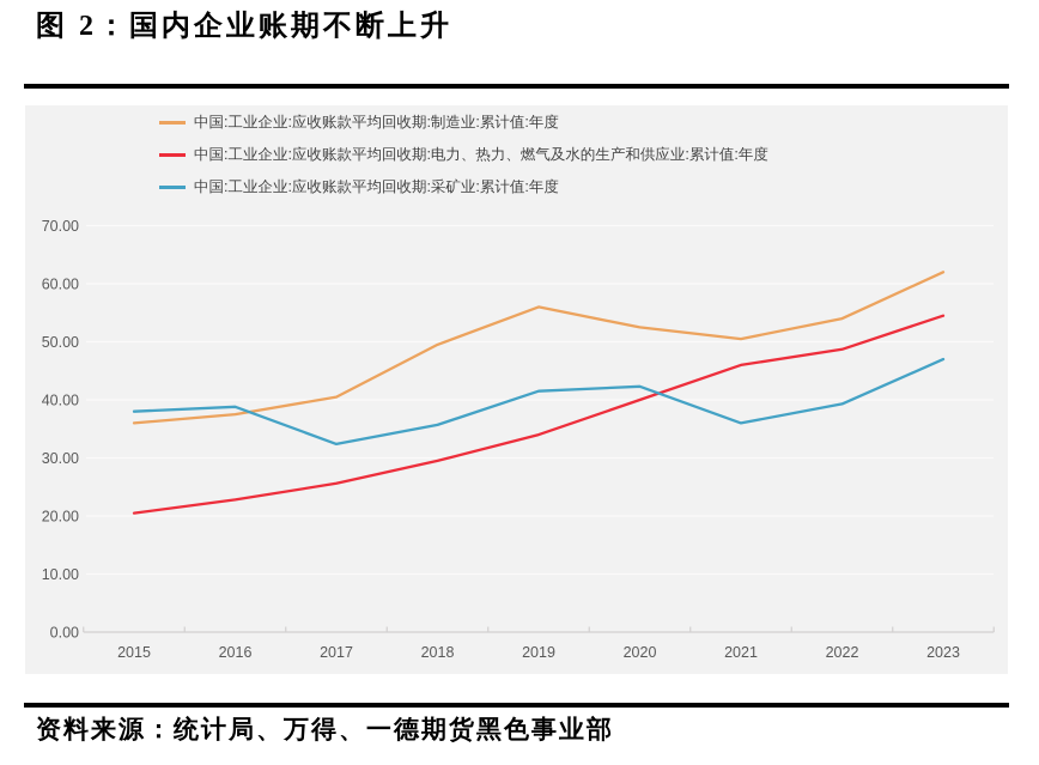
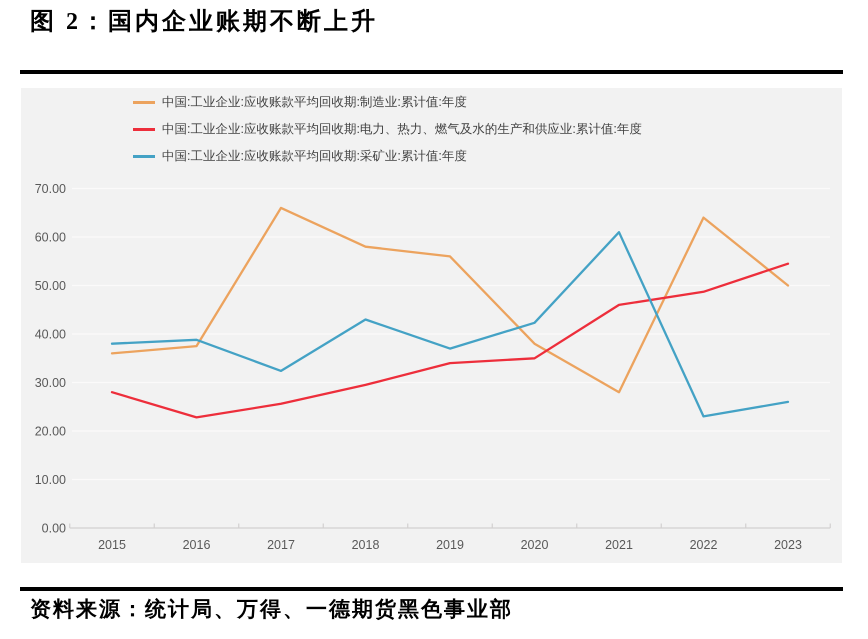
中国:工业企业:应收账款平均回收期:电力、热力、燃气及水的生产和供应业:累计值:年度/2015: 20 -> 28
中国:工业企业:应收账款平均回收期:制造业:累计值:年度/2017: 40 -> 66
中国:工业企业:应收账款平均回收期:制造业:累计值:年度/2018: 50 -> 58
中国:工业企业:应收账款平均回收期:采矿业:累计值:年度/2018: 36 -> 43
中国:工业企业:应收账款平均回收期:采矿业:累计值:年度/2019: 42 -> 37
中国:工业企业:应收账款平均回收期:制造业:累计值:年度/2020: 52 -> 38
中国:工业企业:应收账款平均回收期:电力、热力、燃气及水的生产和供应业:累计值:年度/2020: 40 -> 35
中国:工业企业:应收账款平均回收期:制造业:累计值:年度/2021: 50 -> 28
中国:工业企业:应收账款平均回收期:采矿业:累计值:年度/2021: 36 -> 61
中国:工业企业:应收账款平均回收期:制造业:累计值:年度/2022: 54 -> 64
中国:工业企业:应收账款平均回收期:采矿业:累计值:年度/2022: 39 -> 23
中国:工业企业:应收账款平均回收期:制造业:累计值:年度/2023: 62 -> 50
中国:工业企业:应收账款平均回收期:采矿业:累计值:年度/2023: 47 -> 26
